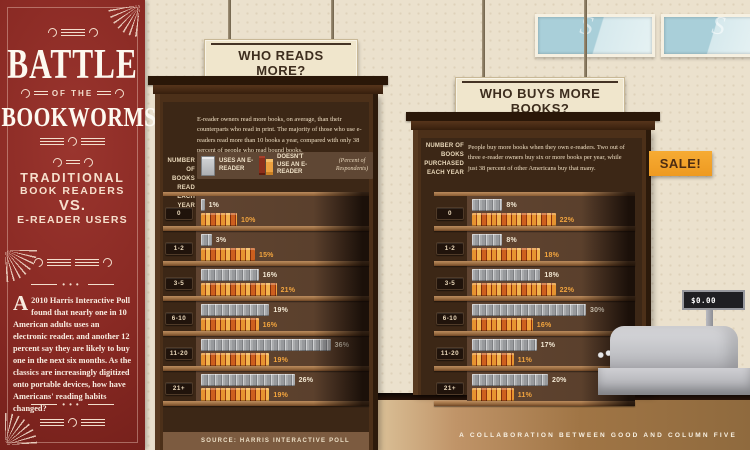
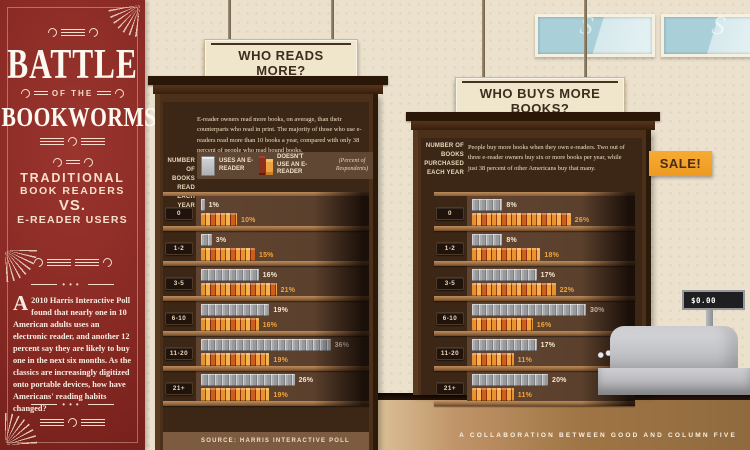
WHO BUYS MORE BOOKS?/DOESN'T USE AN E-READER/0: 22% -> 26%
WHO BUYS MORE BOOKS?/USES AN E-READER/3-5: 18% -> 17%
